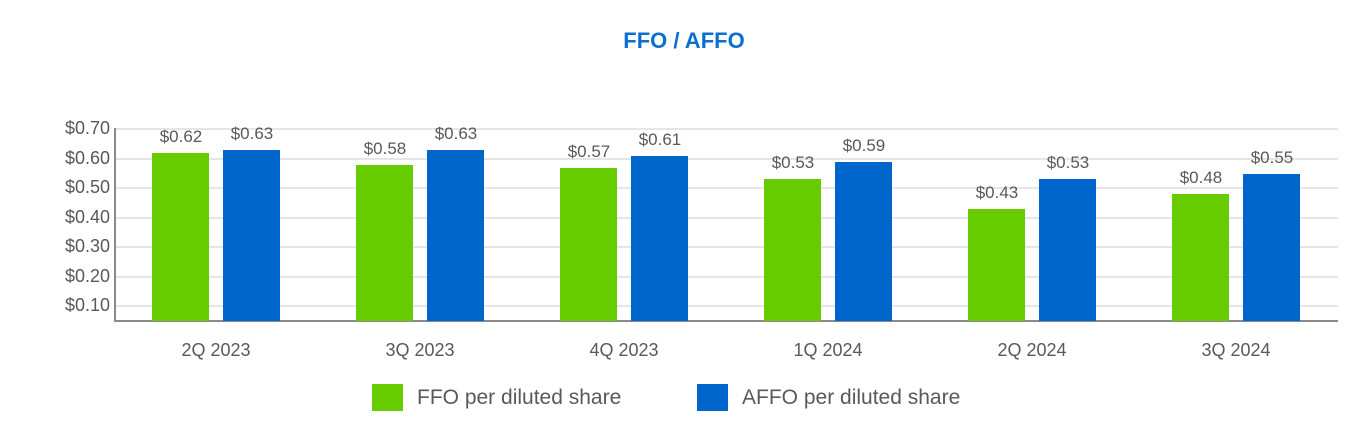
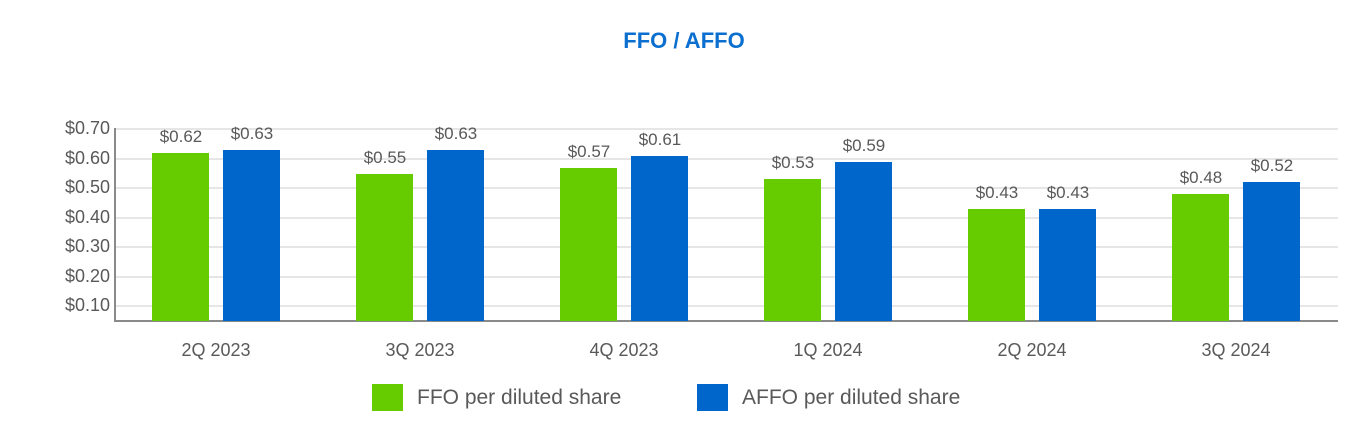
FFO per diluted share/3Q 2023: $0.58 -> $0.55
AFFO per diluted share/2Q 2024: $0.53 -> $0.43
AFFO per diluted share/3Q 2024: $0.55 -> $0.52
